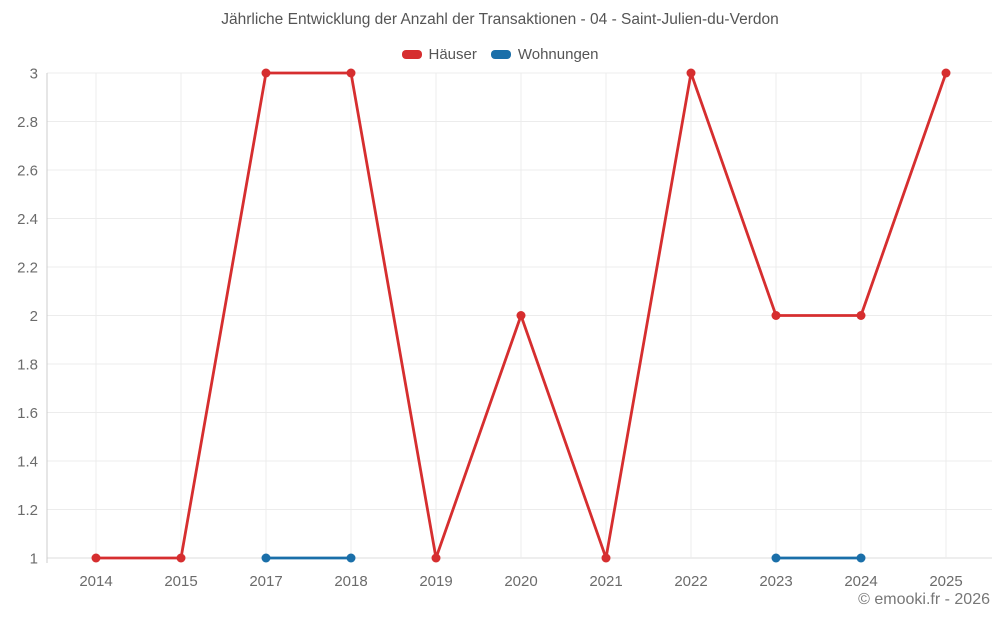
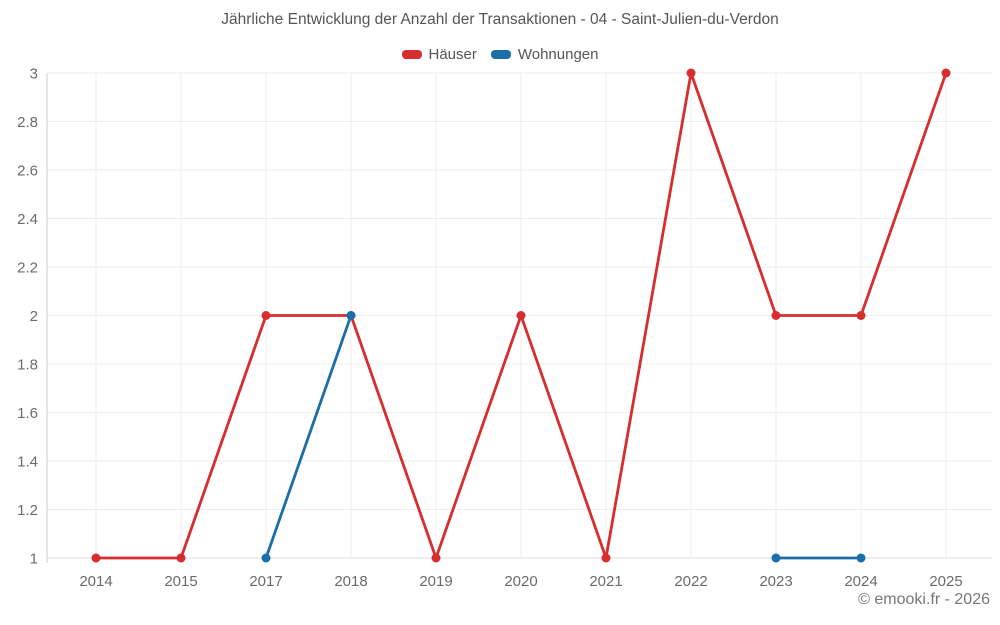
Häuser/2017: 3 -> 2
Häuser/2018: 3 -> 2
Wohnungen/2018: 1 -> 2
